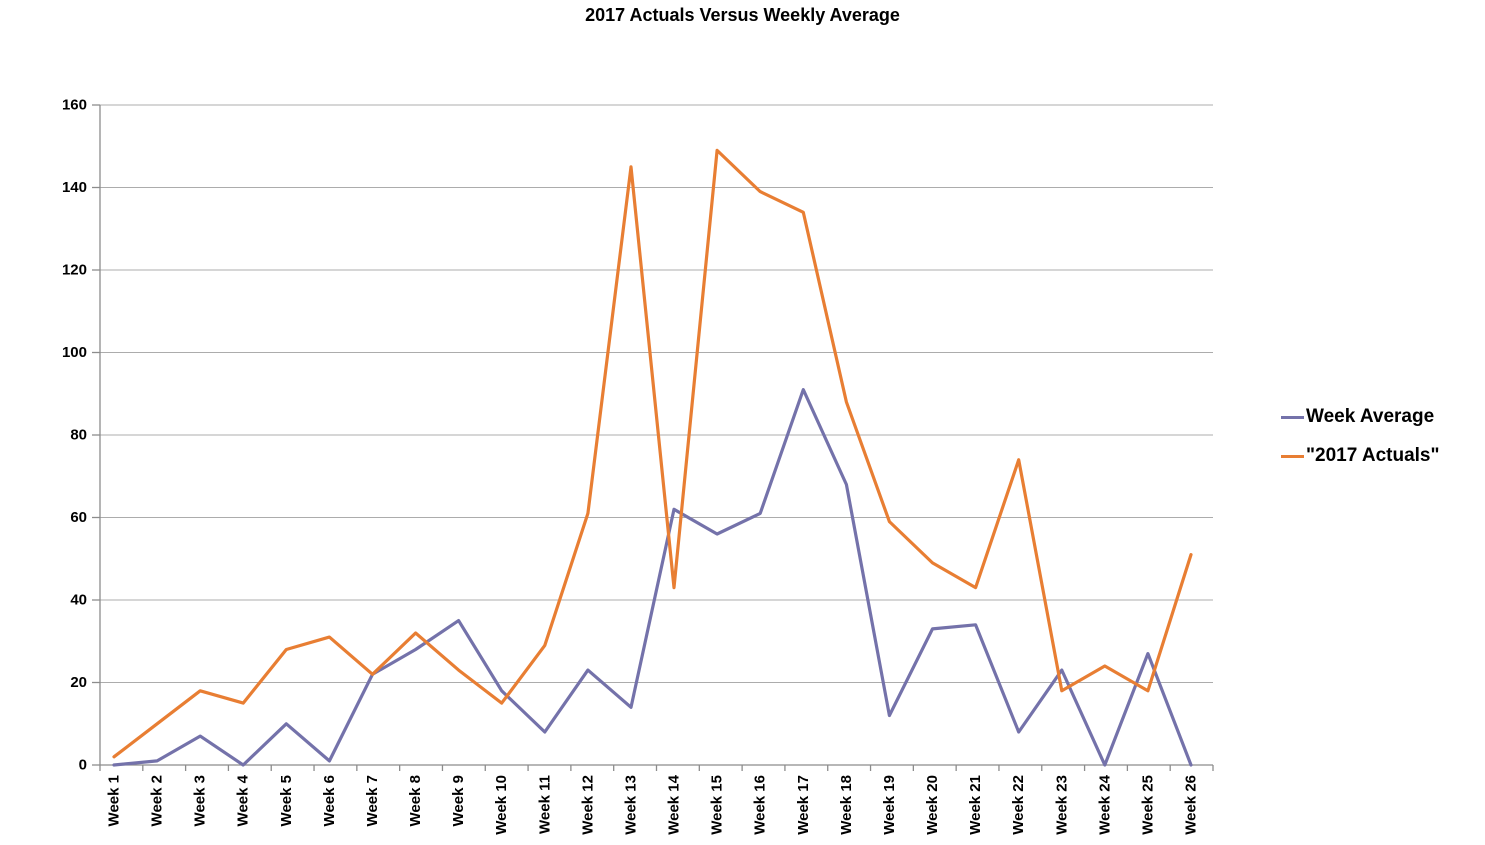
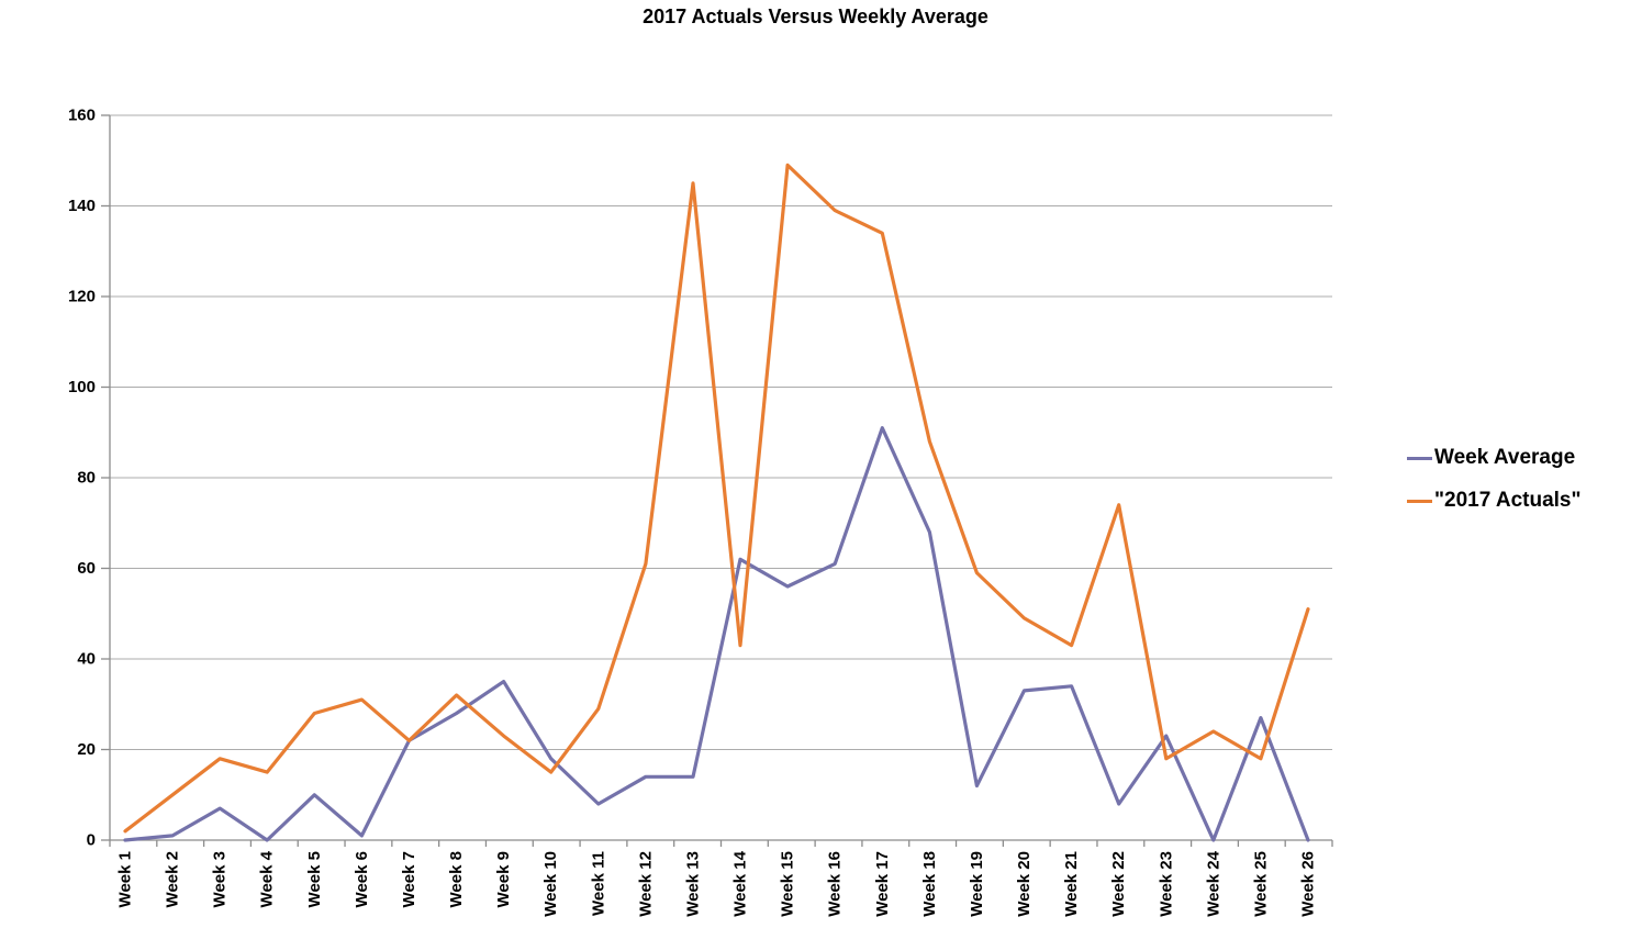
Week Average/Week 12: 23 -> 14
